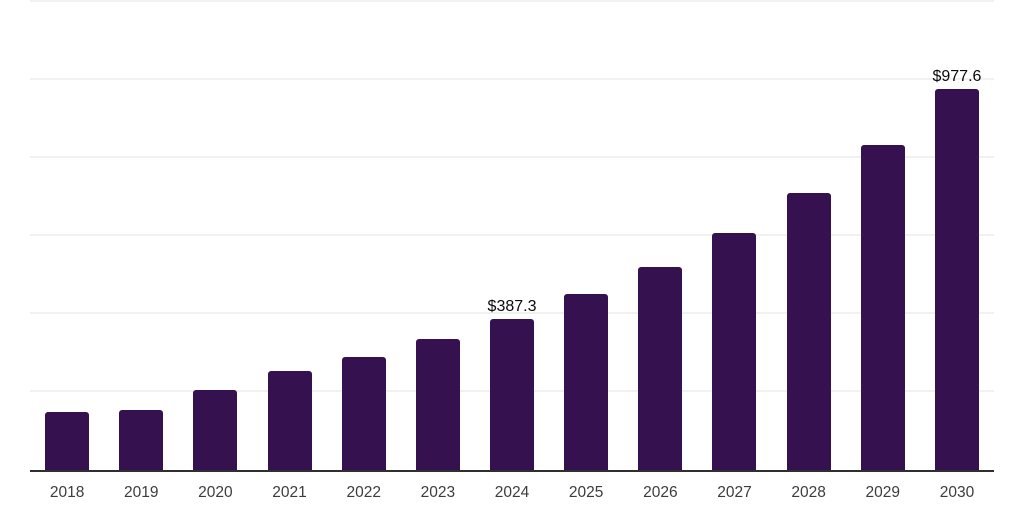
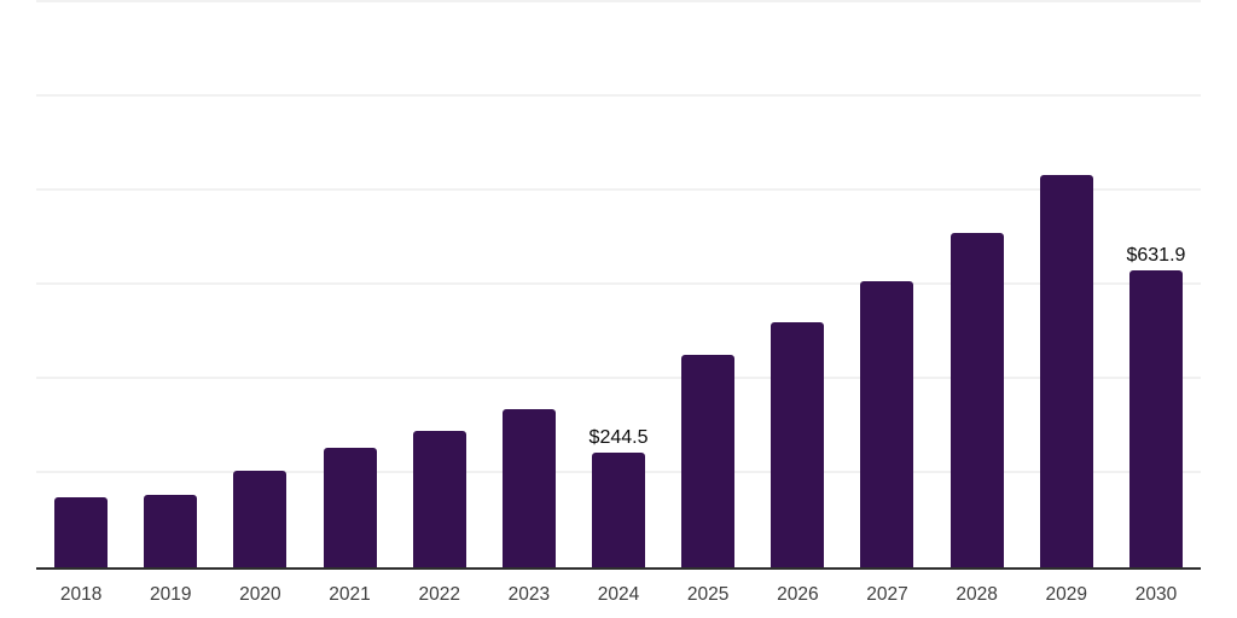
2024: $387.3 -> $244.5
2030: $977.6 -> $631.9
